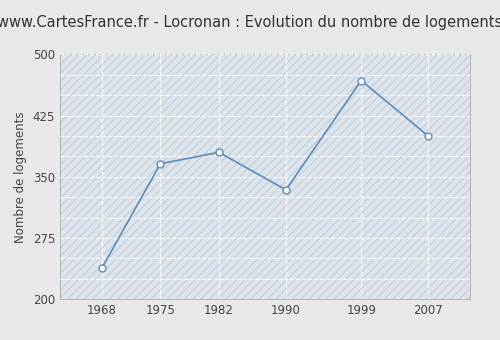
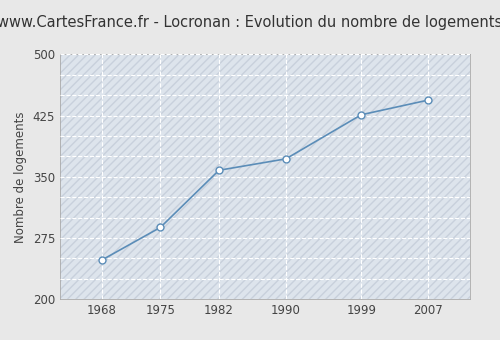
1968: 238 -> 248
1975: 366 -> 288
1982: 380 -> 358
1990: 334 -> 372
1999: 468 -> 426
2007: 400 -> 444
